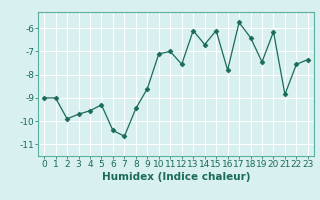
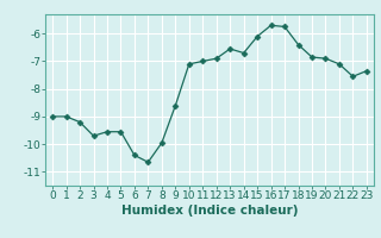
2: -9.90 -> -9.20
5: -9.30 -> -9.55
8: -9.45 -> -9.95
12: -7.55 -> -6.90
13: -6.10 -> -6.55
16: -7.80 -> -5.70
19: -7.45 -> -6.85
20: -6.15 -> -6.90
21: -8.85 -> -7.10
